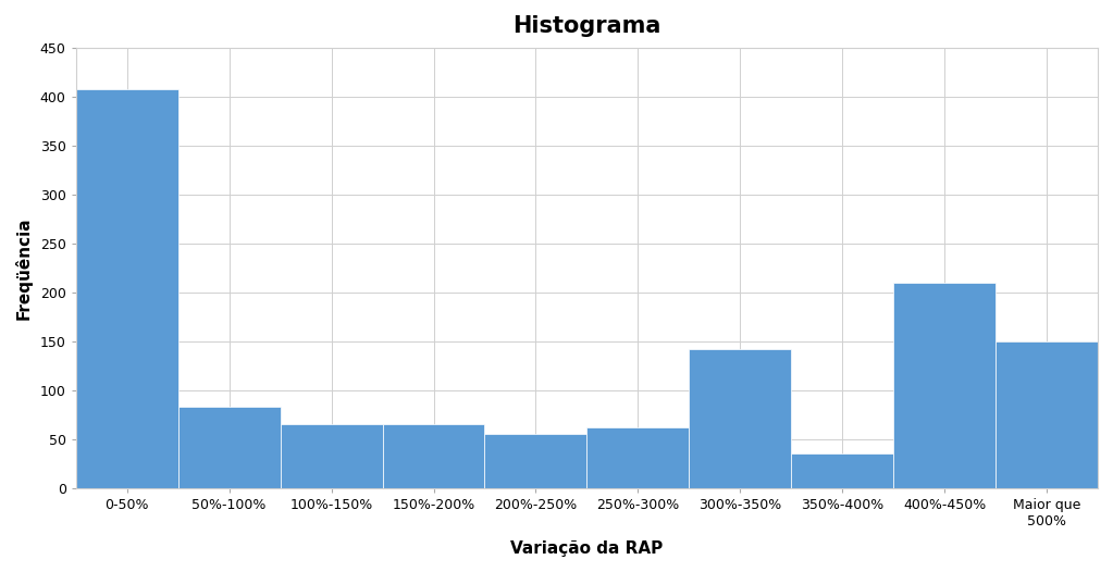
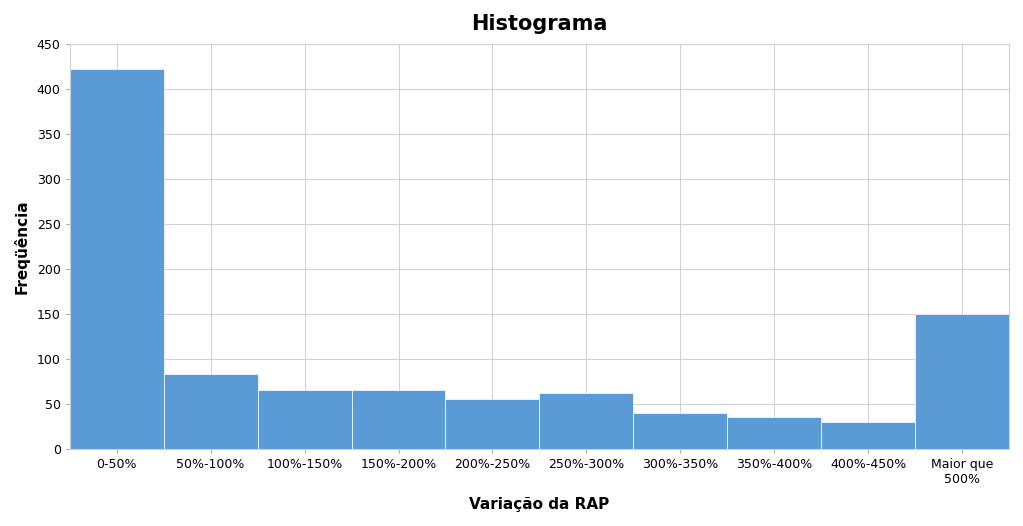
0-50%: 408 -> 422
300%-350%: 142 -> 40
400%-450%: 210 -> 30
